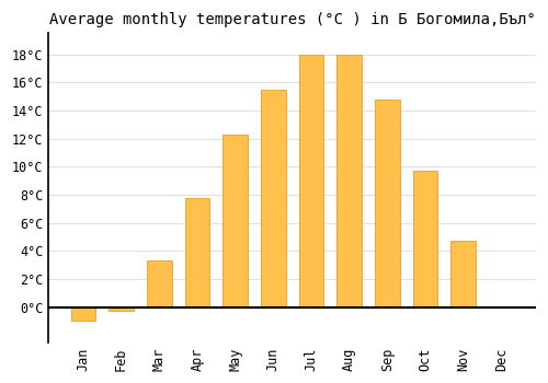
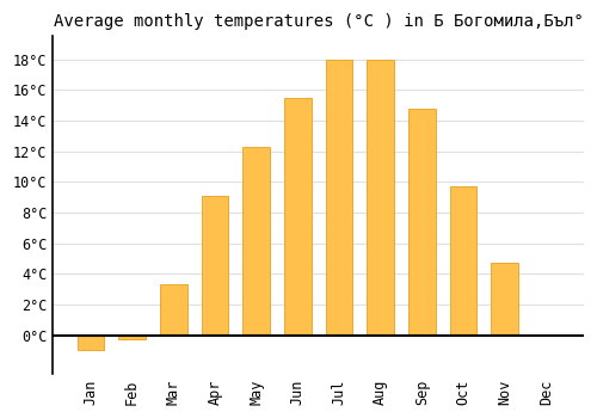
Apr: 7.8°C -> 9.1°C
